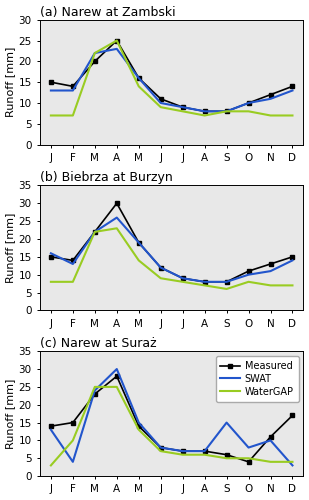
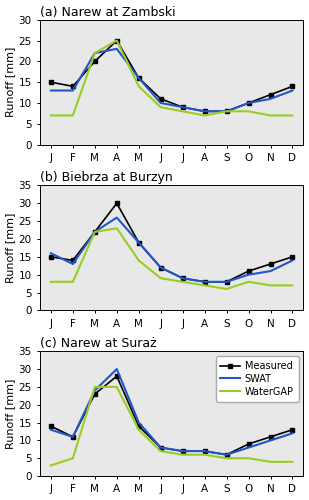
(c) Narew at Suraż/Measured/F: 15 -> 11
(c) Narew at Suraż/SWAT/F: 4 -> 11
(c) Narew at Suraż/WaterGAP/F: 10 -> 5
(c) Narew at Suraż/SWAT/S: 15 -> 6
(c) Narew at Suraż/Measured/O: 4 -> 9
(c) Narew at Suraż/Measured/D: 17 -> 13
(c) Narew at Suraż/SWAT/D: 3 -> 12
